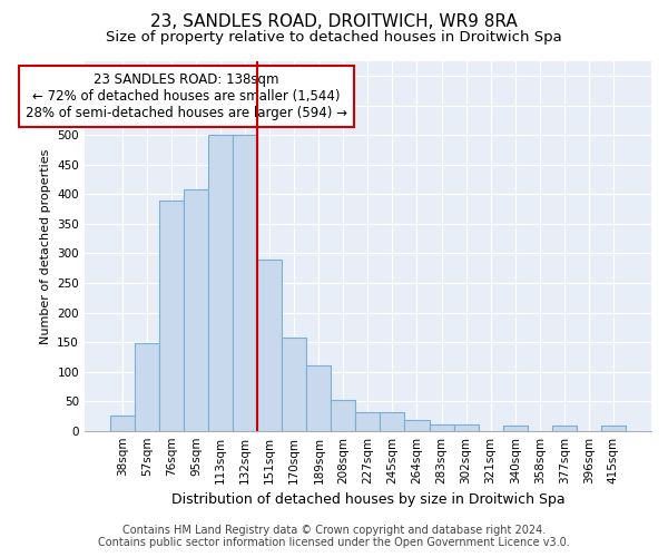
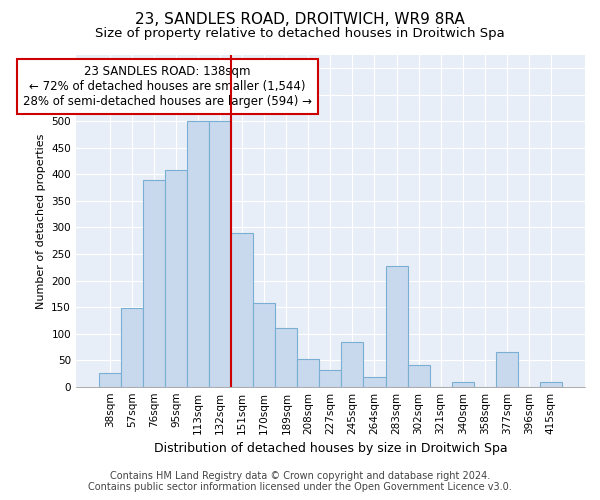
245sqm: 32 -> 84
283sqm: 10 -> 228
302sqm: 10 -> 40
377sqm: 8 -> 66
